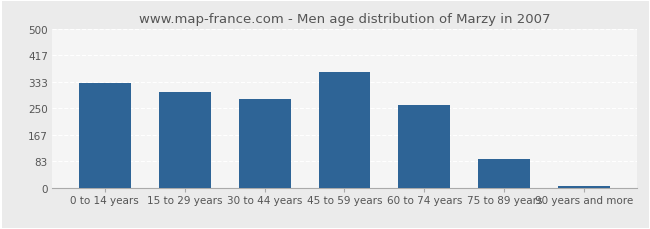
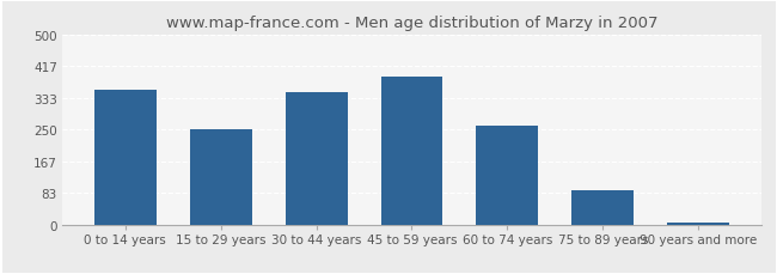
0 to 14 years: 330 -> 355
15 to 29 years: 300 -> 250
30 to 44 years: 280 -> 348
45 to 59 years: 365 -> 390
